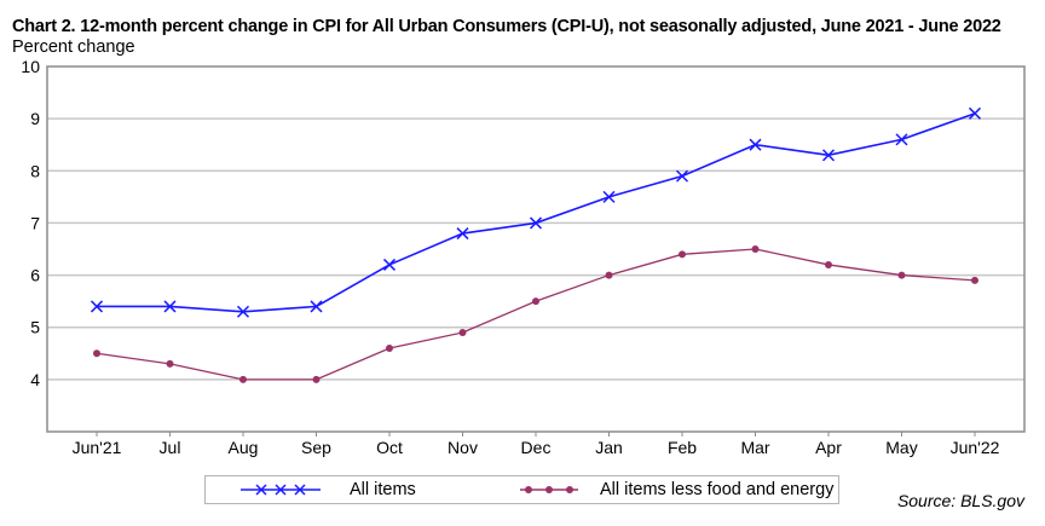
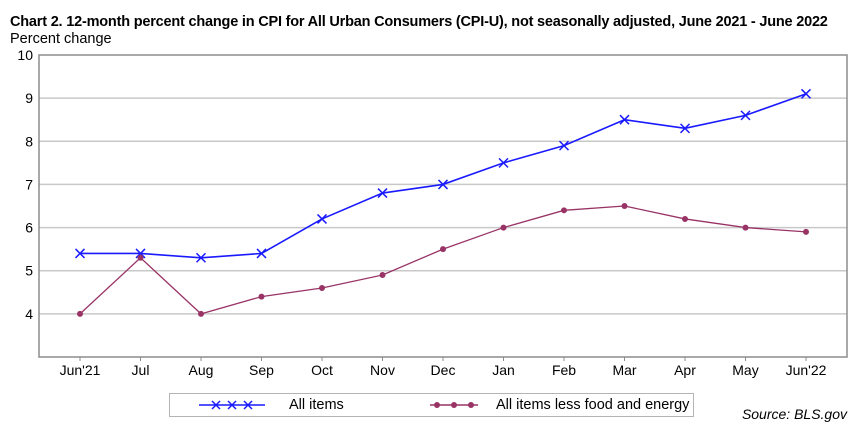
All items less food and energy/Jun'21: 4.5 -> 4.0
All items less food and energy/Jul: 4.3 -> 5.3
All items less food and energy/Sep: 4.0 -> 4.4
